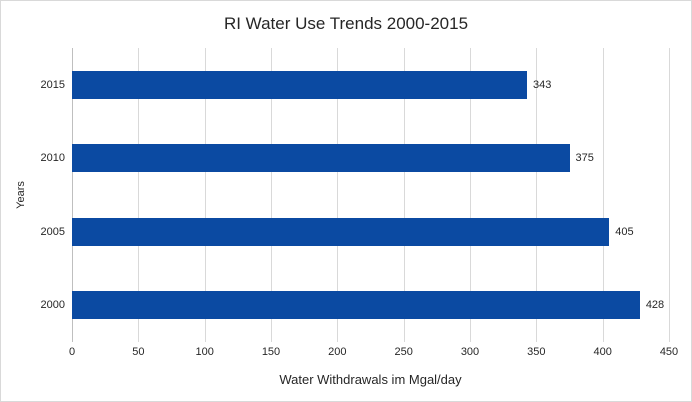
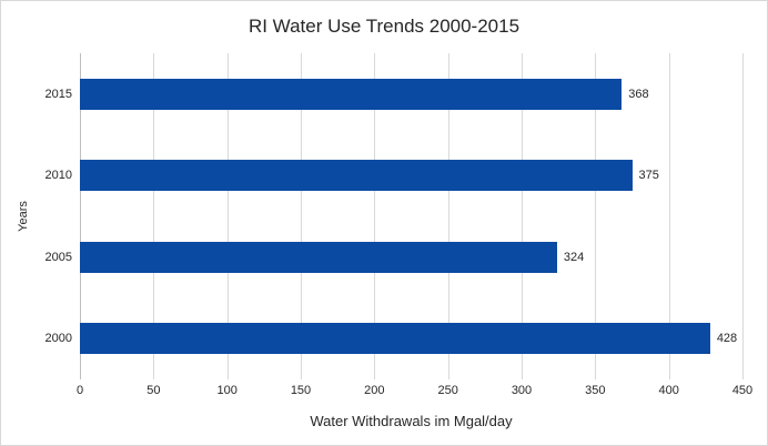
2015: 343 -> 368
2005: 405 -> 324
